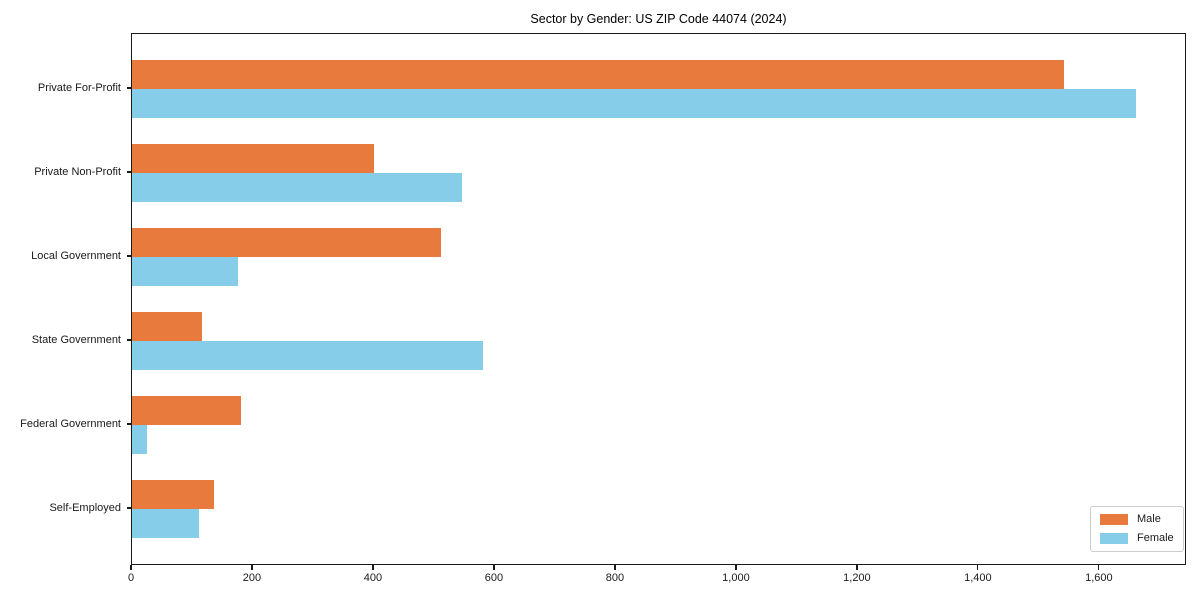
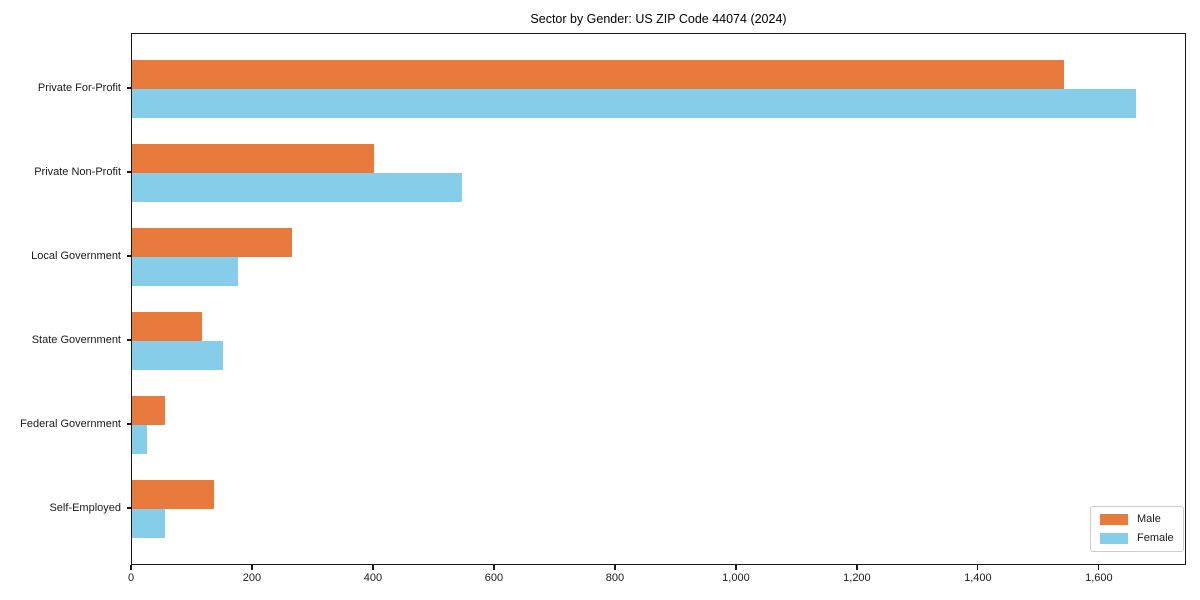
Male/Local Government: 510 -> 260
Female/State Government: 580 -> 150
Male/Federal Government: 180 -> 60
Female/Self-Employed: 110 -> 60
